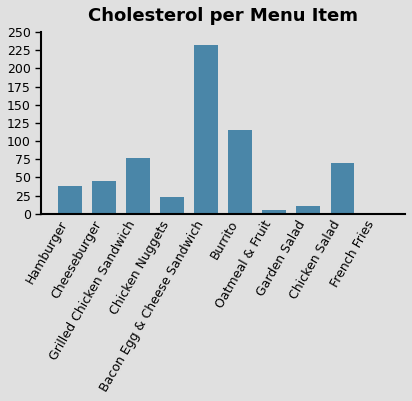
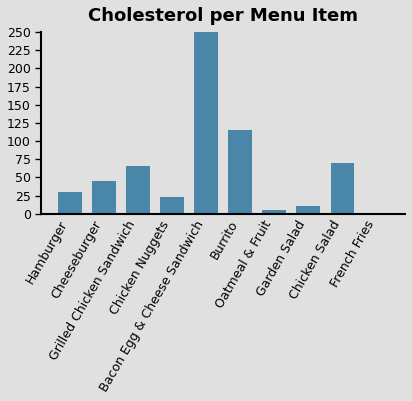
Hamburger: 38 -> 30
Grilled Chicken Sandwich: 76 -> 65
Bacon Egg & Cheese Sandwich: 232 -> 250
